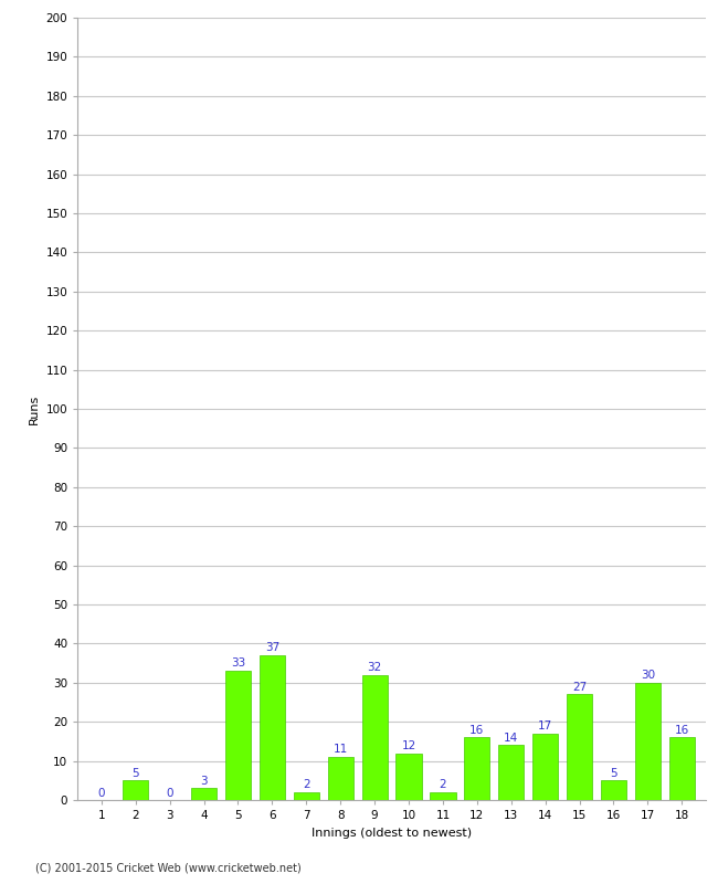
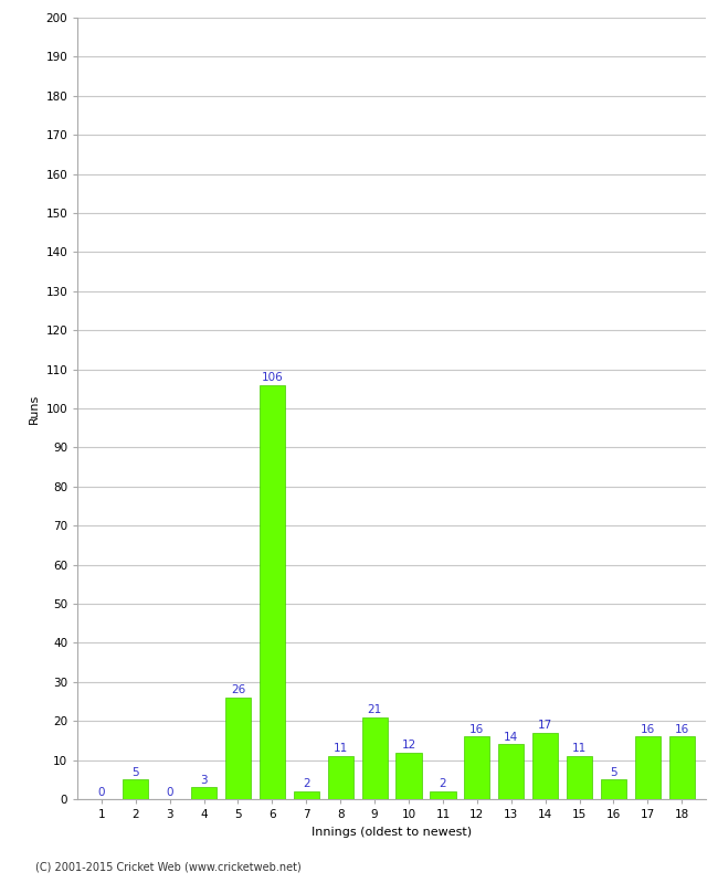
5: 33 -> 26
6: 37 -> 106
9: 32 -> 21
15: 27 -> 11
17: 30 -> 16
